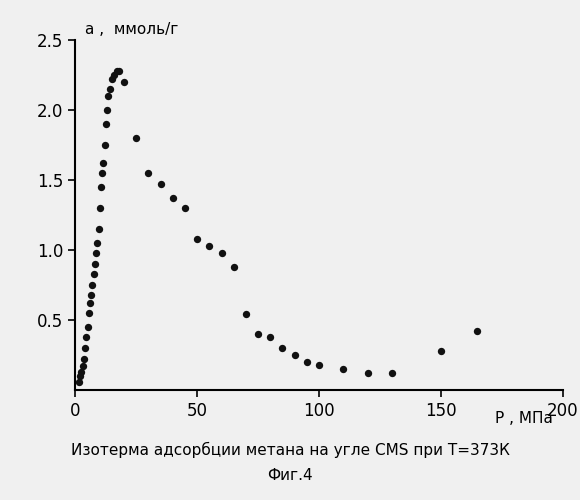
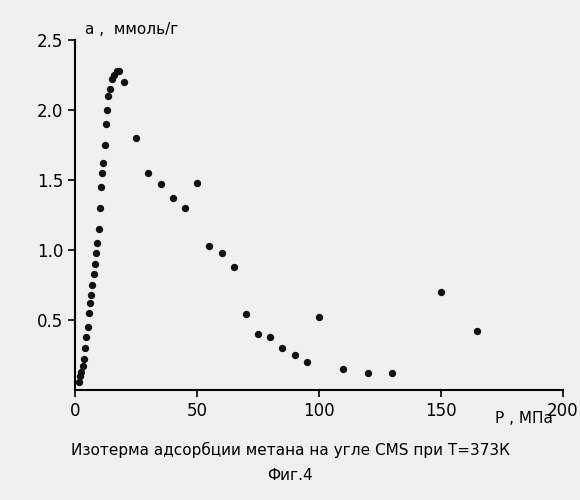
50: 1.08 -> 1.48
100: 0.18 -> 0.52
150: 0.28 -> 0.70
